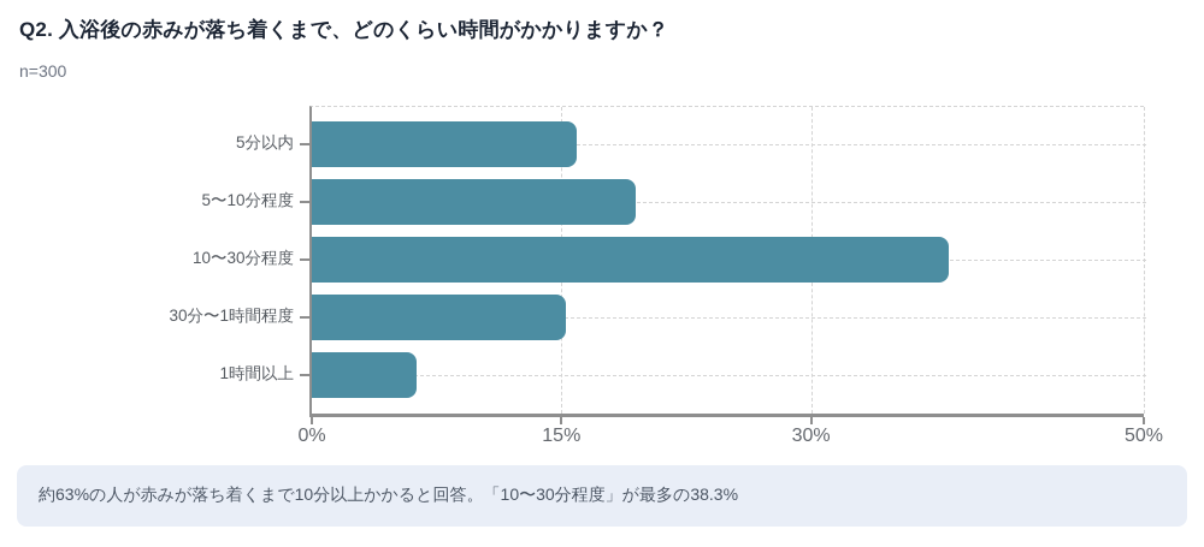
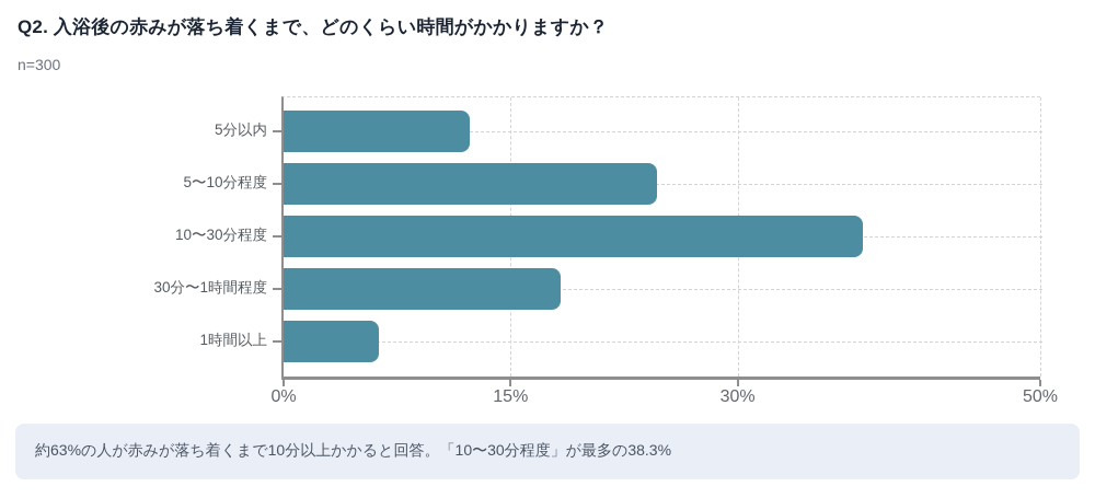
5分以内: 15.9% -> 12.3%
5〜10分程度: 19.5% -> 24.7%
30分〜1時間程度: 15.3% -> 18.3%
